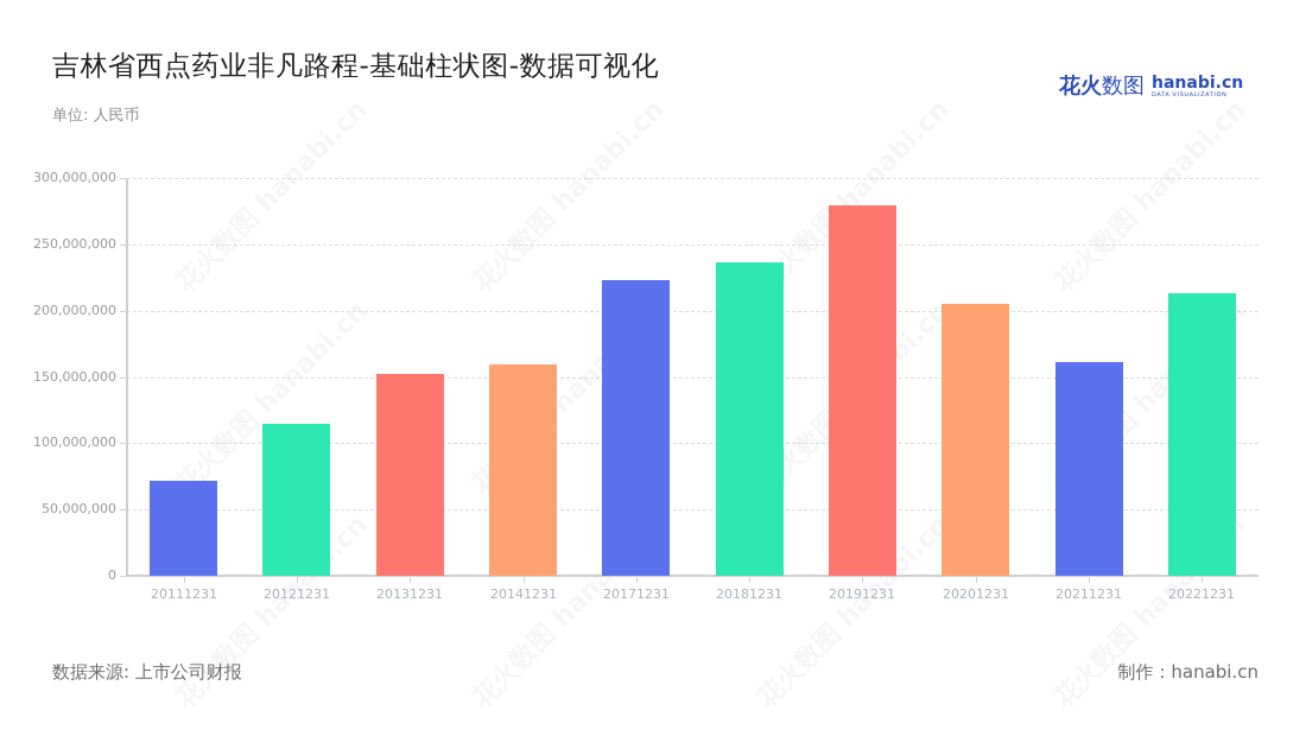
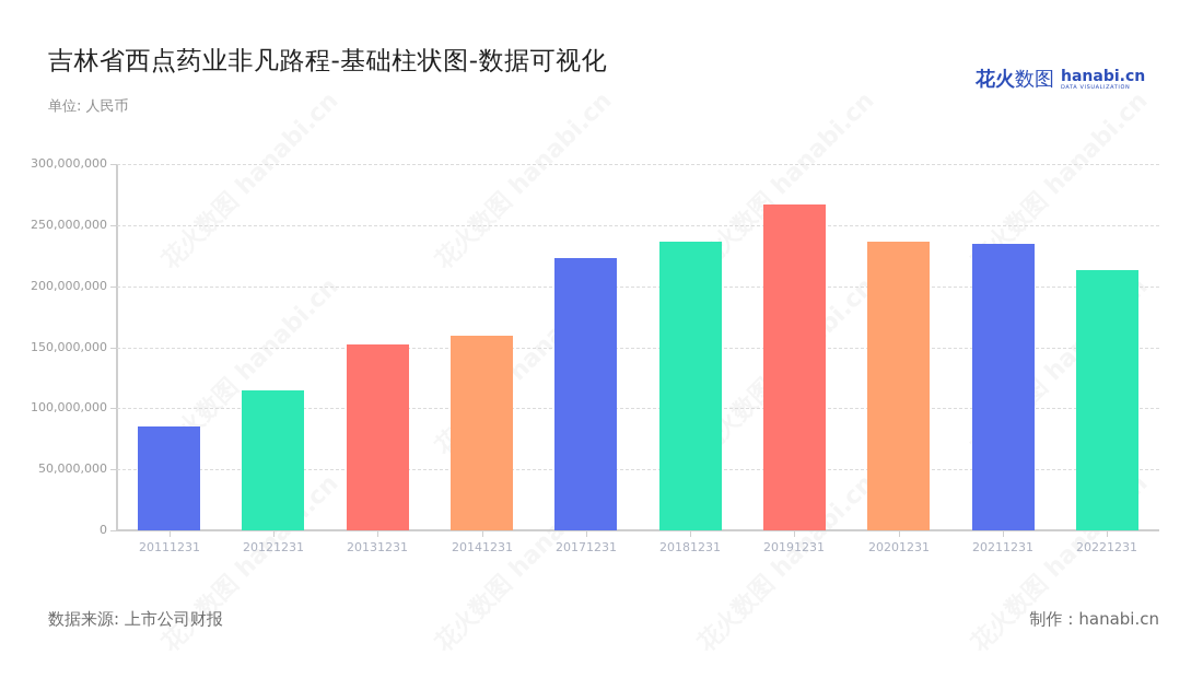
20111231: 72000000 -> 85000000
20191231: 279000000 -> 267000000
20201231: 205000000 -> 236000000
20211231: 161000000 -> 235000000
